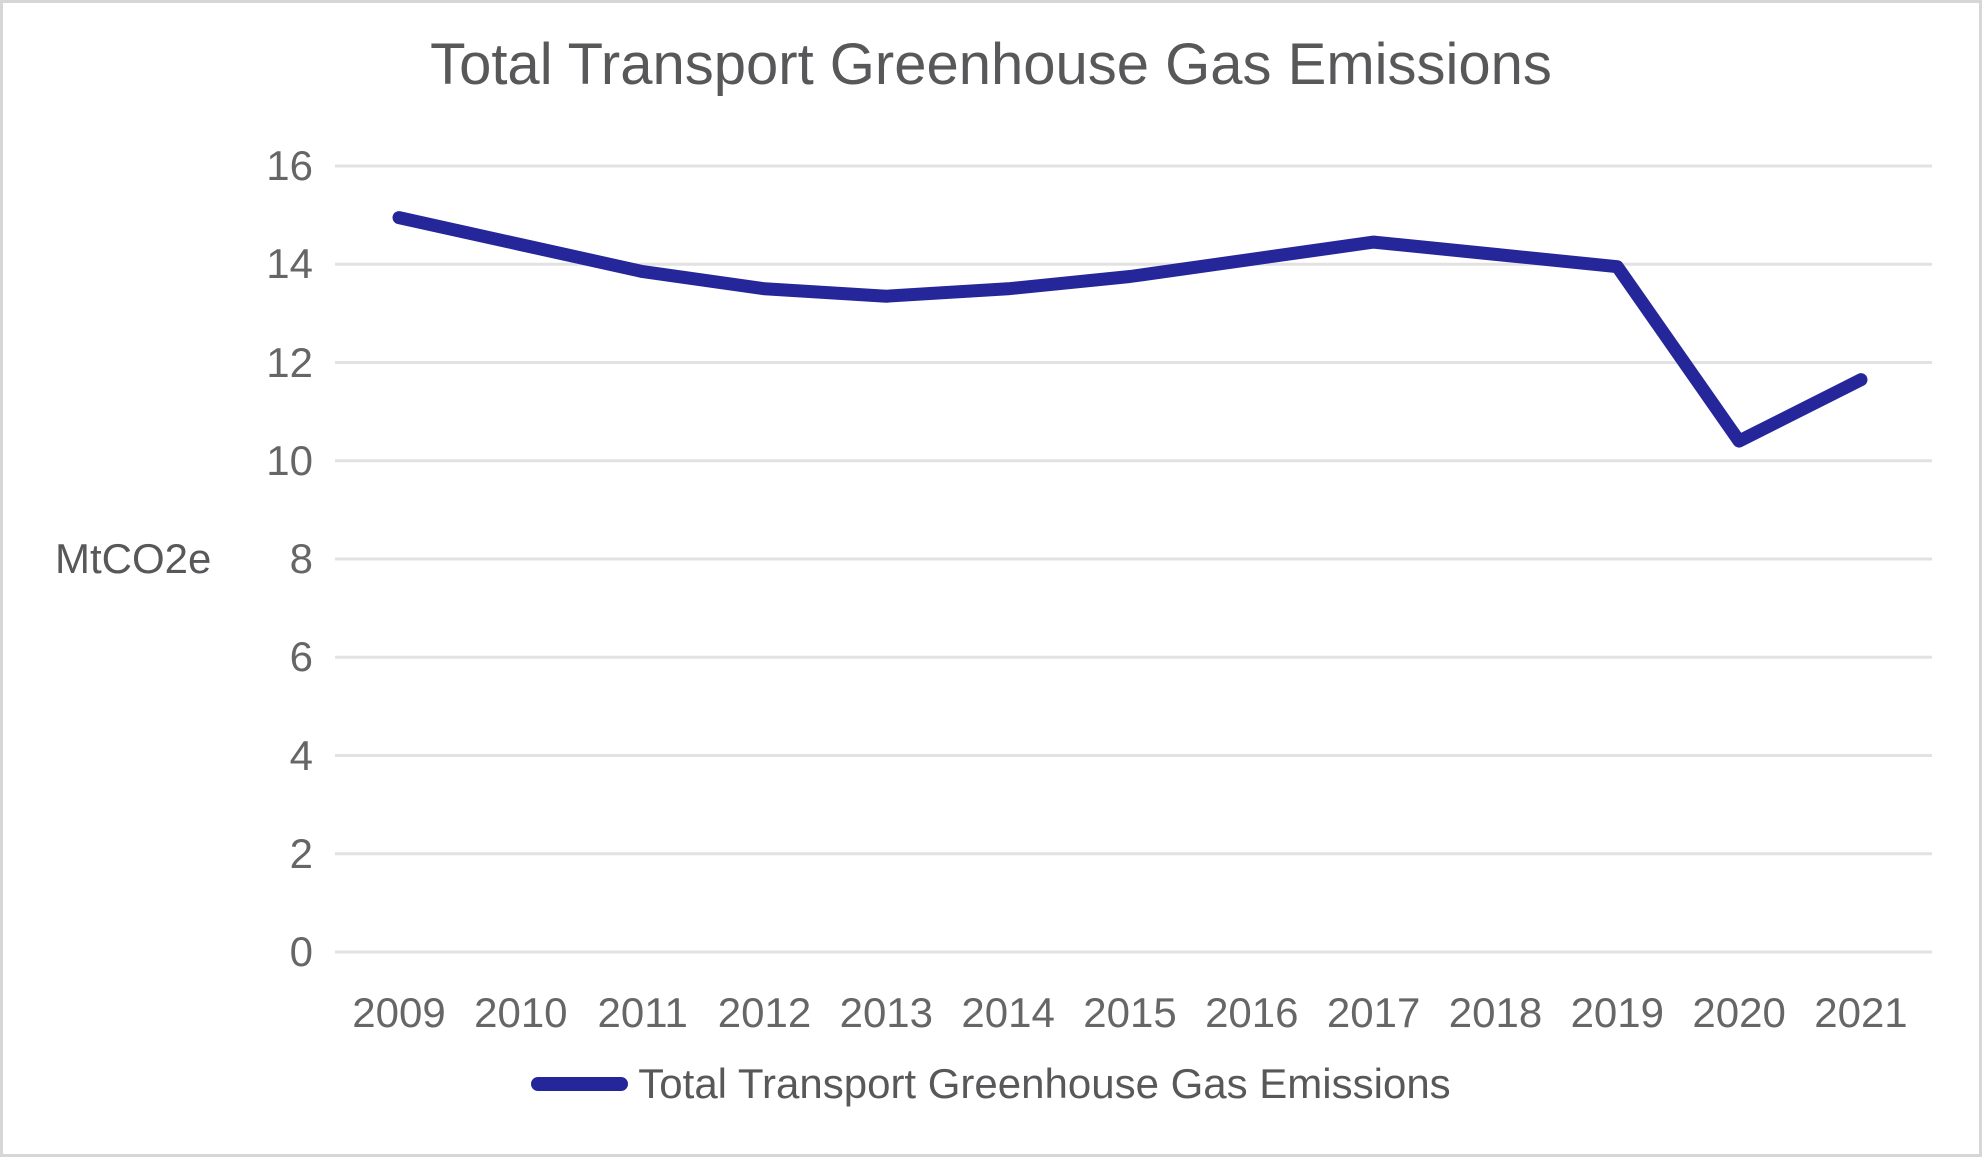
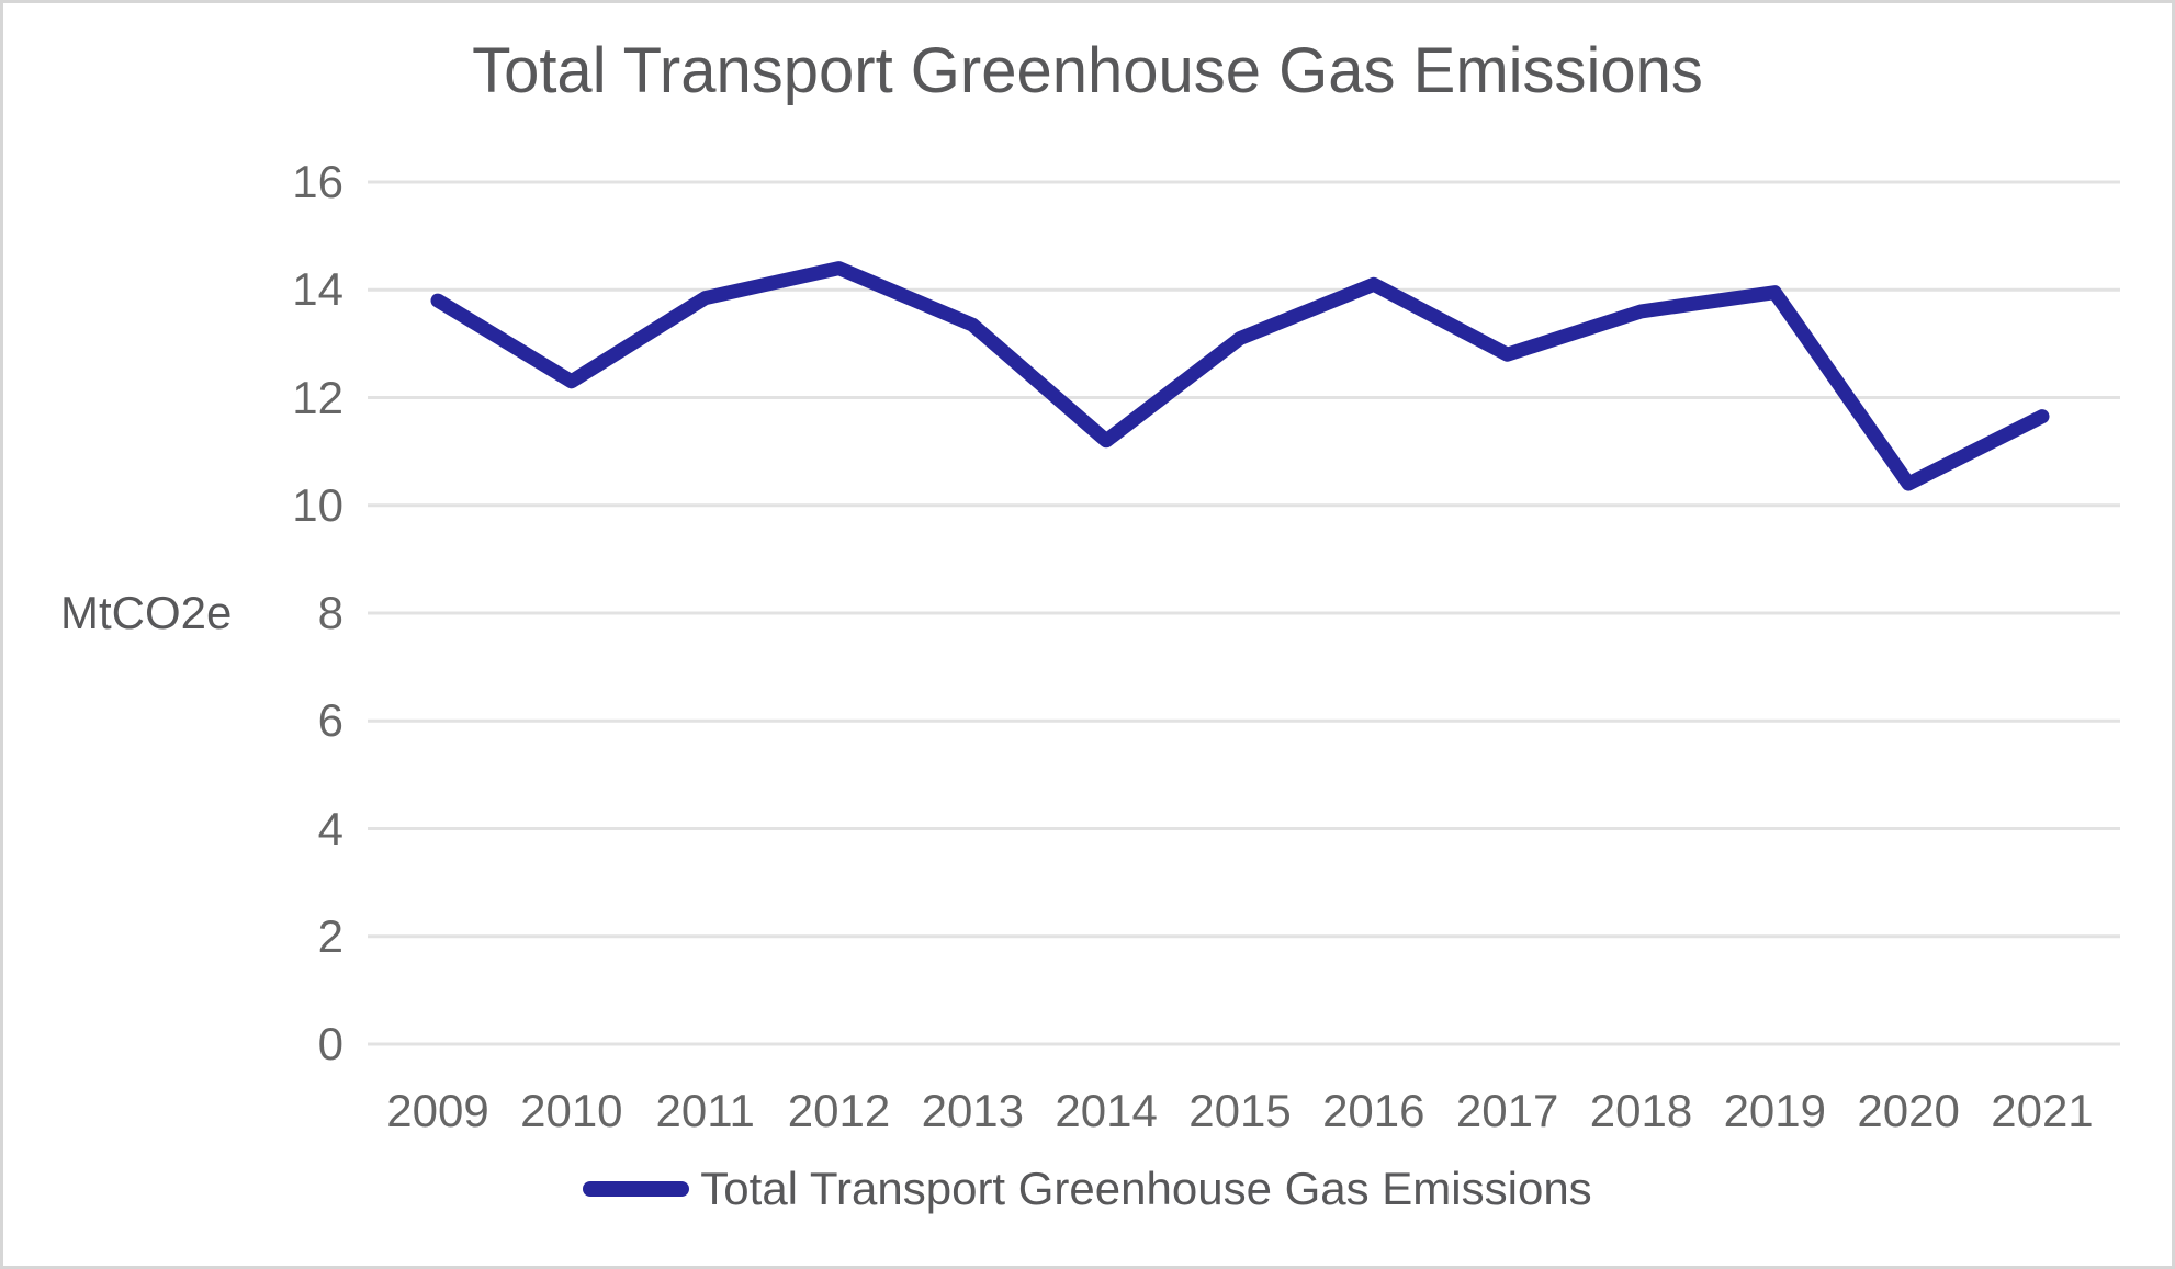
2009: 14.9 -> 13.8
2010: 14.4 -> 12.3
2012: 13.5 -> 14.4
2014: 13.5 -> 11.2
2015: 13.8 -> 13.1
2017: 14.4 -> 12.8
2018: 14.2 -> 13.6
